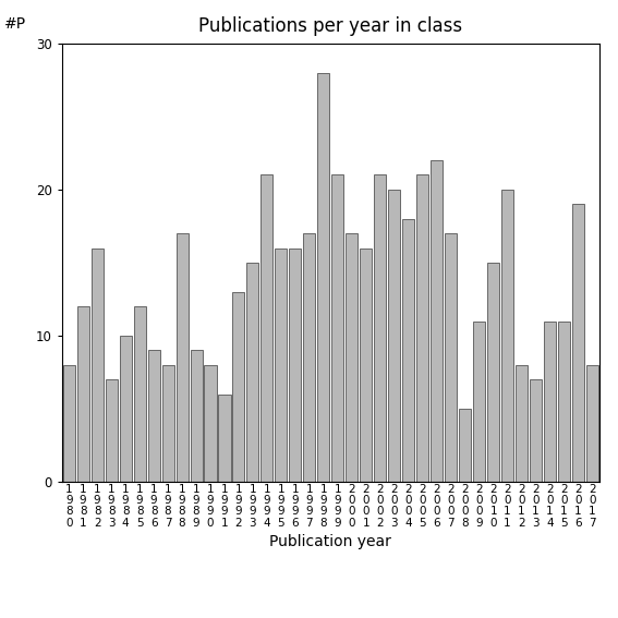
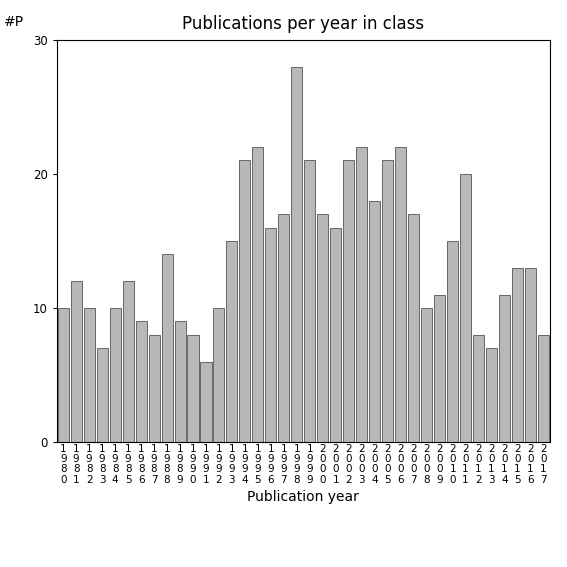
1 9 8 0: 8 -> 10
1 9 8 2: 16 -> 10
1 9 8 8: 17 -> 14
1 9 9 2: 13 -> 10
1 9 9 5: 16 -> 22
2 0 0 3: 20 -> 22
2 0 0 8: 5 -> 10
2 0 1 5: 11 -> 13
2 0 1 6: 19 -> 13
